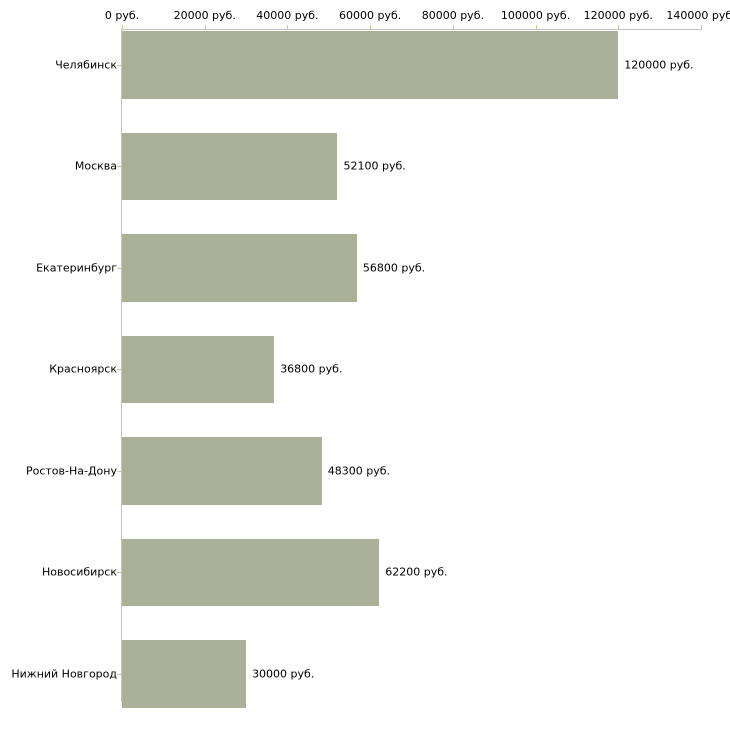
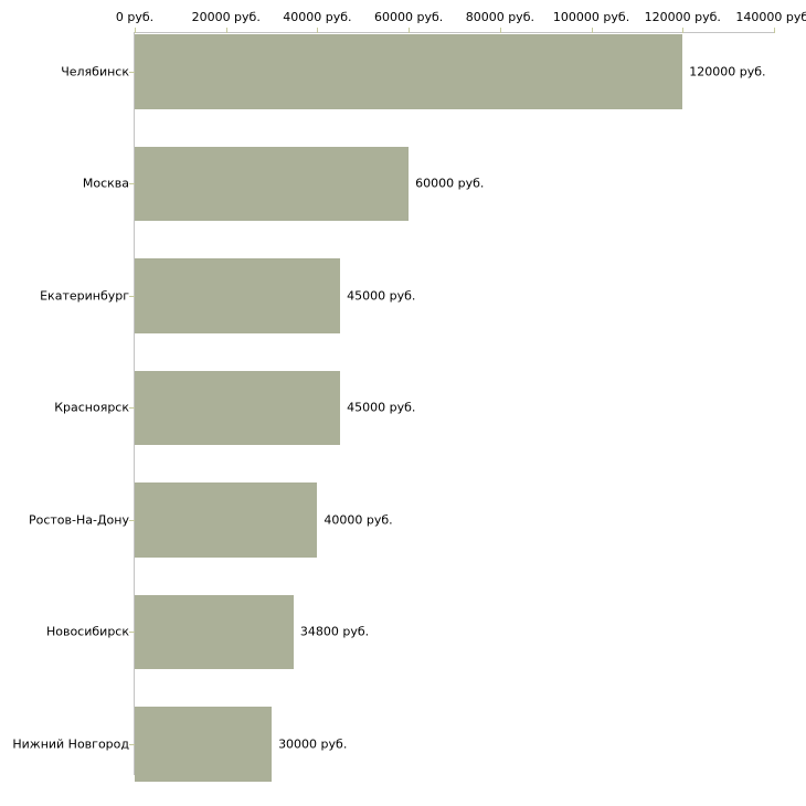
Москва: 52100 -> 60000
Екатеринбург: 56800 -> 45000
Красноярск: 36800 -> 45000
Ростов-На-Дону: 48300 -> 40000
Новосибирск: 62200 -> 34800
